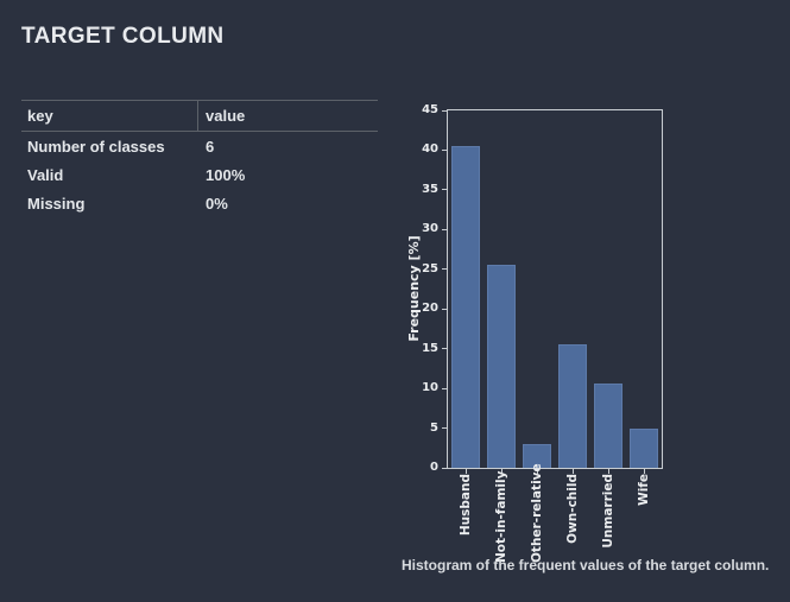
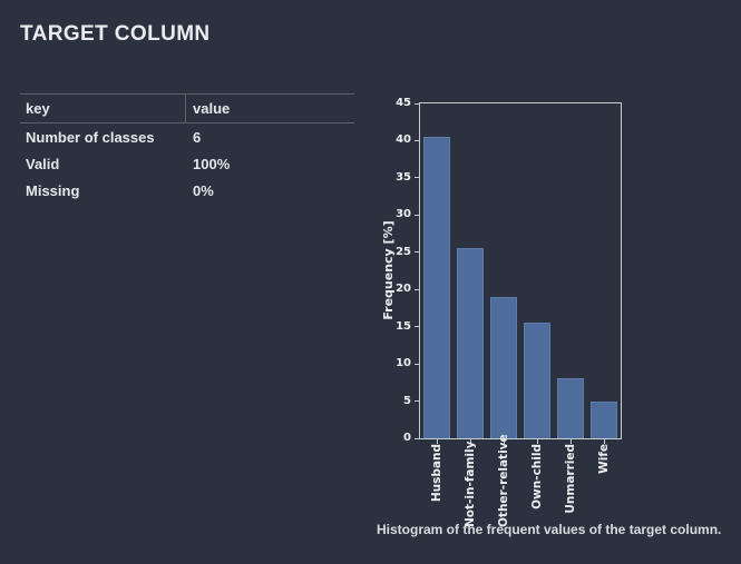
Other-relative: 3 -> 19
Unmarried: 11 -> 8
